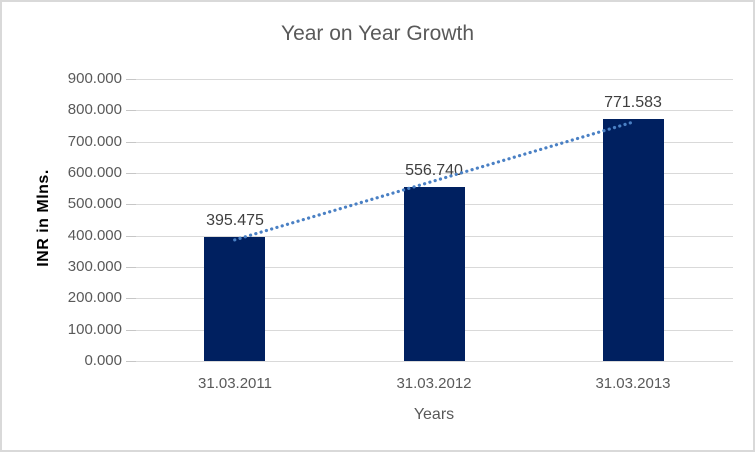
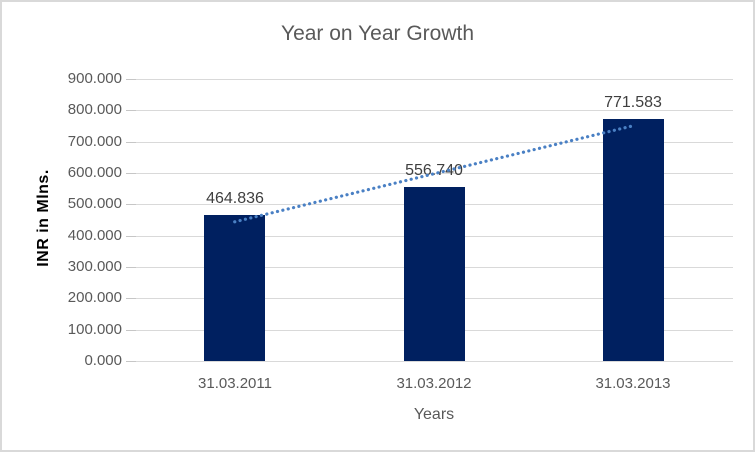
31.03.2011: 395.475 -> 464.836
